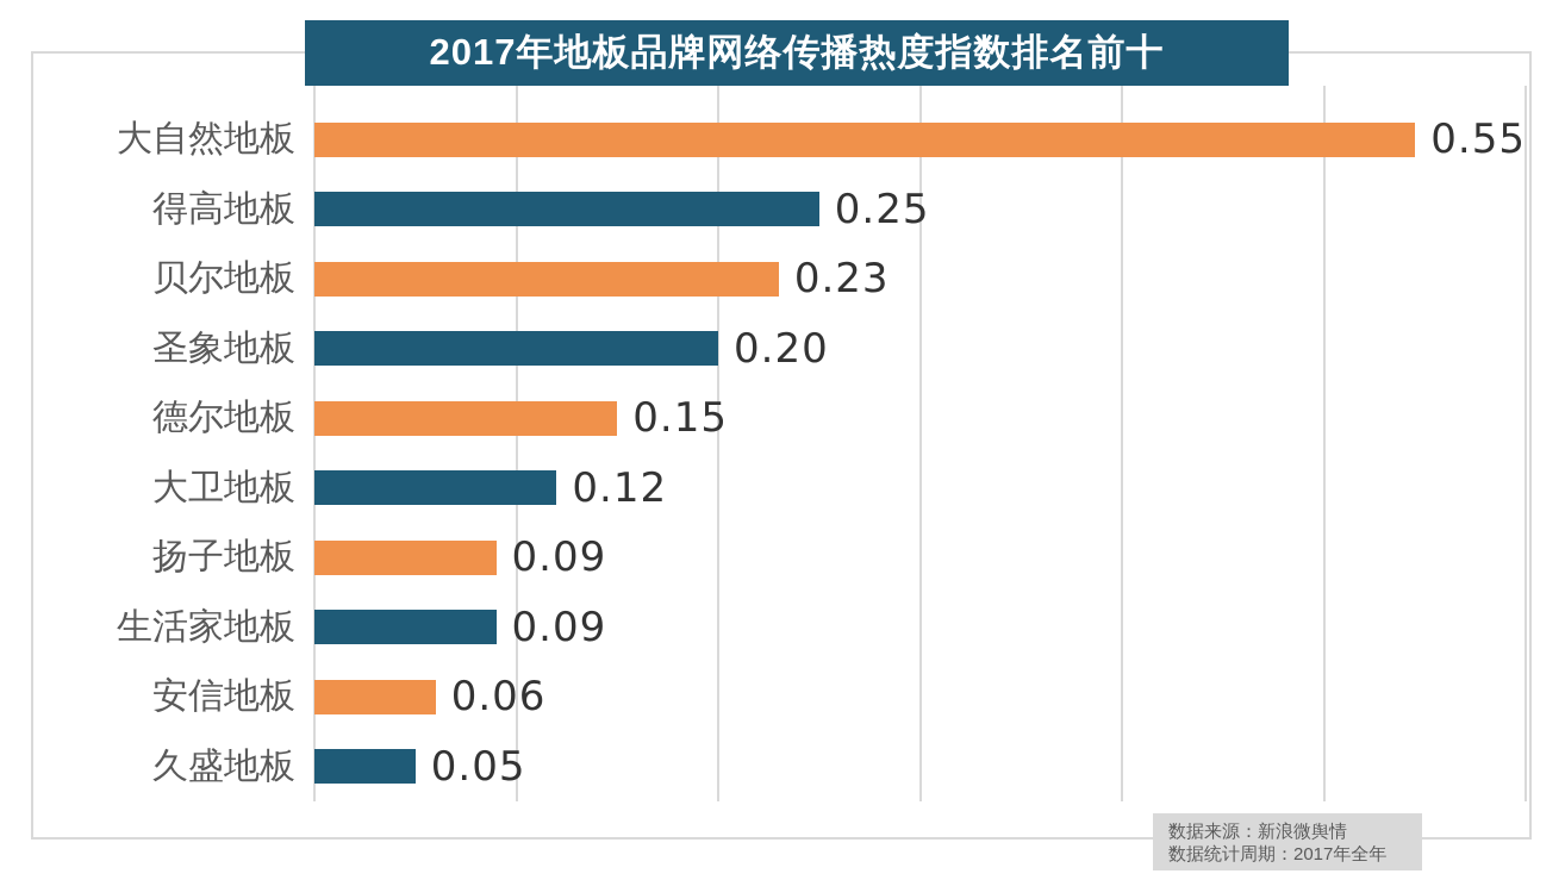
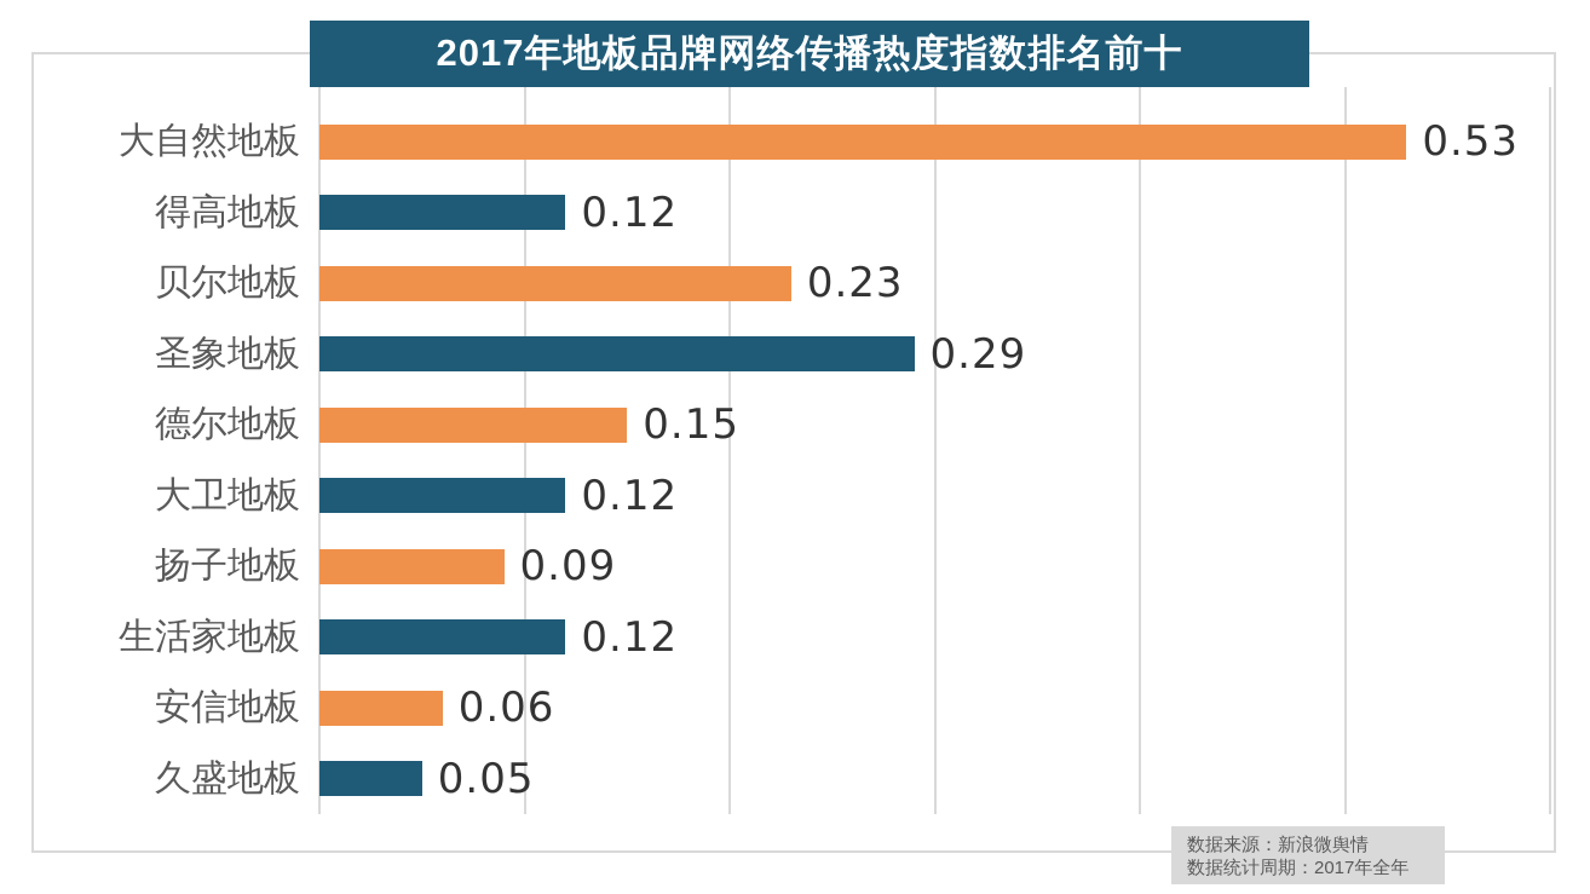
大自然地板: 0.55 -> 0.53
得高地板: 0.25 -> 0.12
圣象地板: 0.20 -> 0.29
生活家地板: 0.09 -> 0.12
